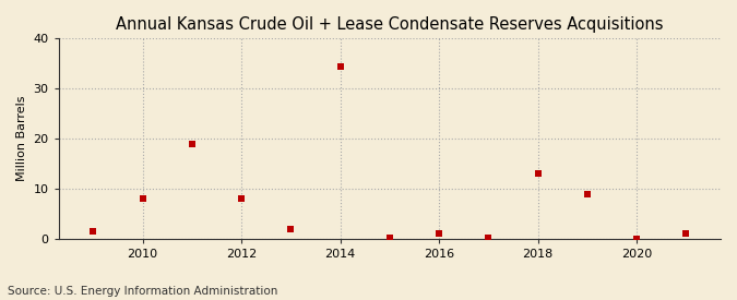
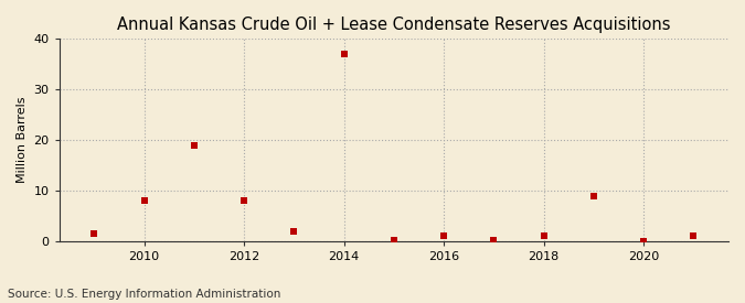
2014: 34.5 -> 37.0
2018: 13.0 -> 1.0
